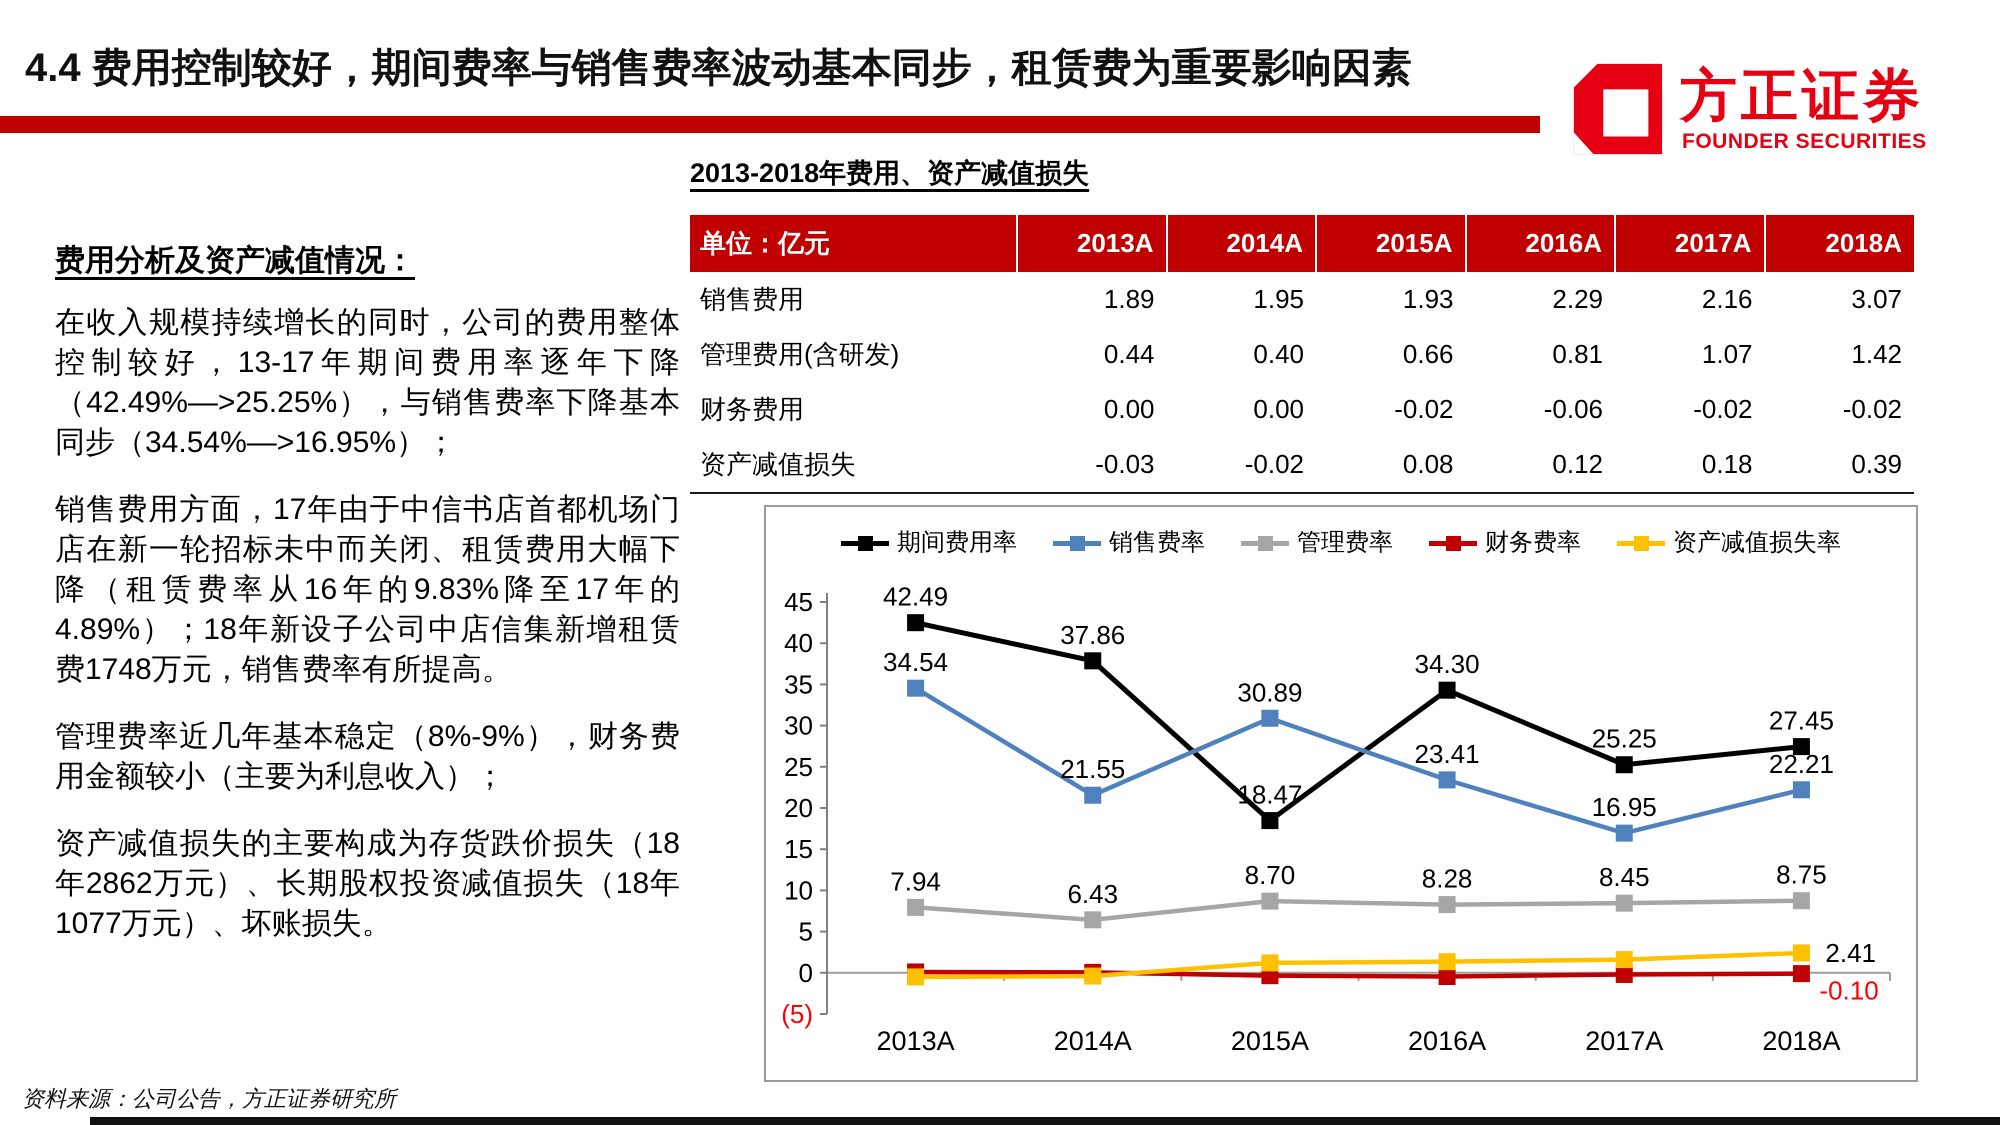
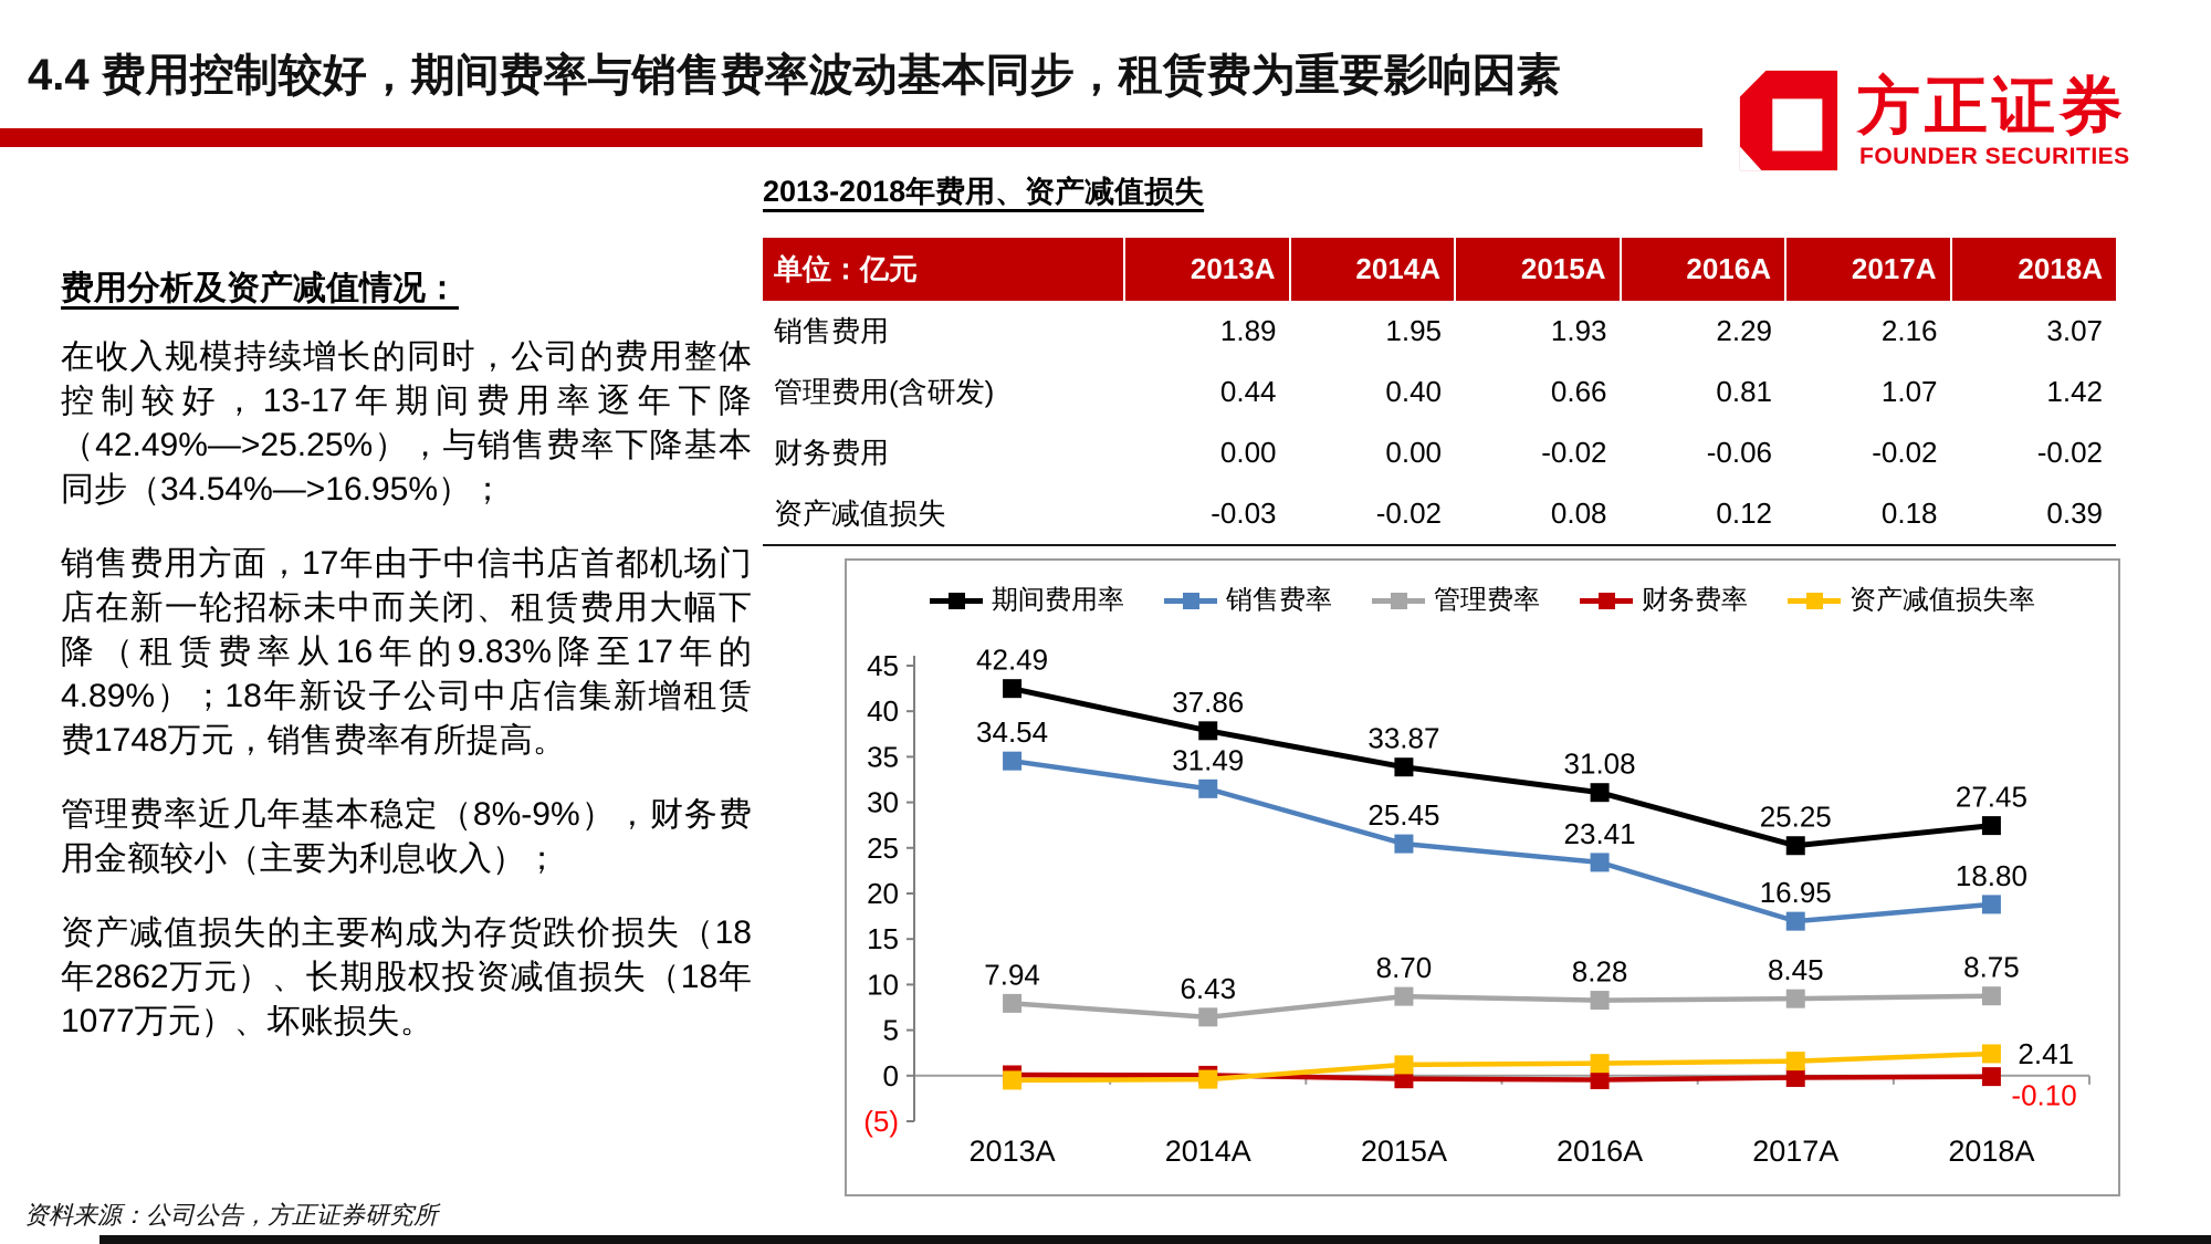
销售费率/2014A: 21.55 -> 31.49
期间费用率/2015A: 18.47 -> 33.87
销售费率/2015A: 30.89 -> 25.45
期间费用率/2016A: 34.30 -> 31.08
销售费率/2018A: 22.21 -> 18.80
